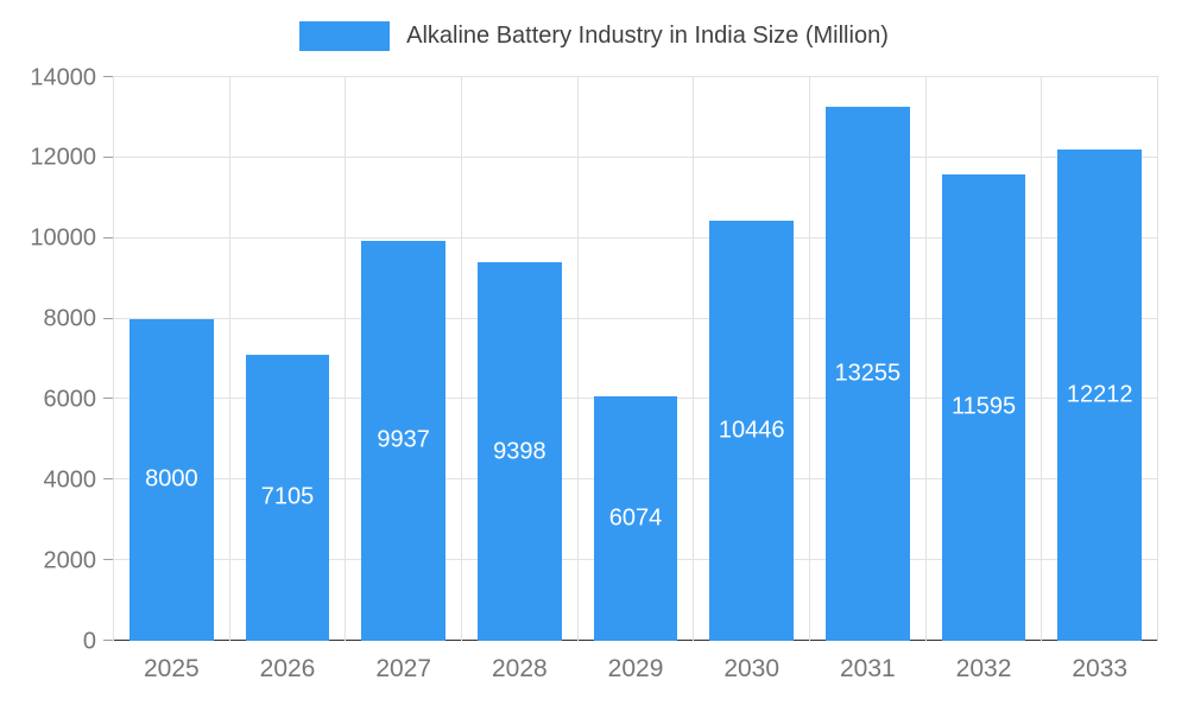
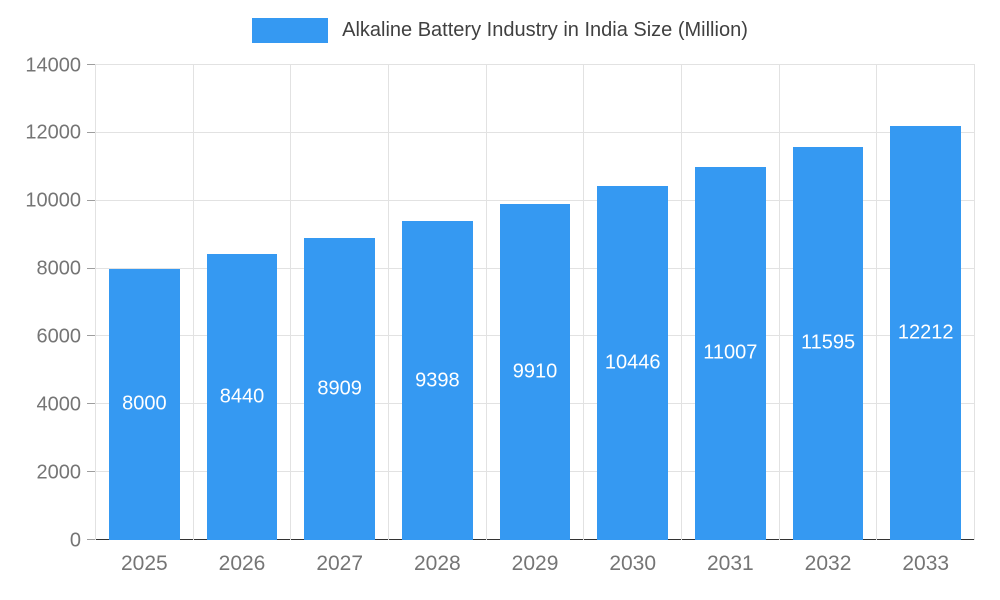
2026: 7105 -> 8440
2027: 9937 -> 8909
2029: 6074 -> 9910
2031: 13255 -> 11007
